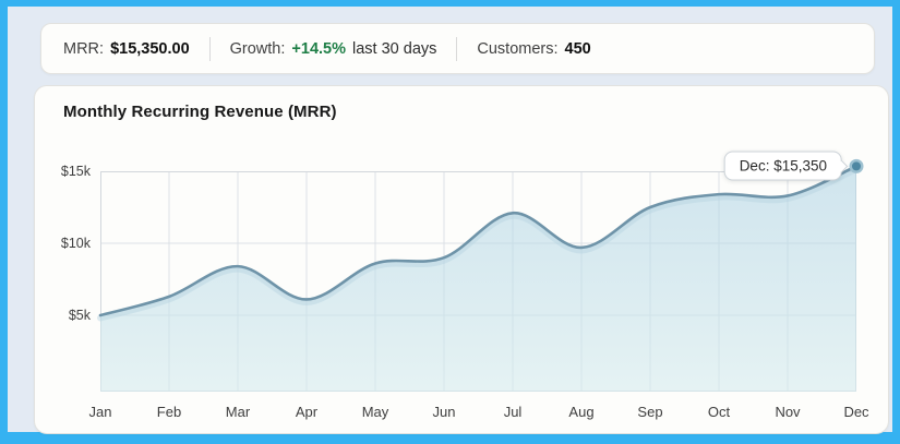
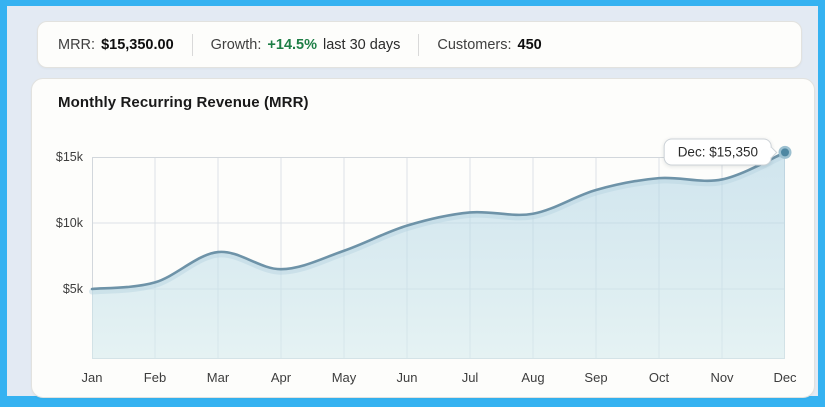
Feb: $6.3k -> $5.5k
Mar: $8.4k -> $7.8k
Apr: $6.1k -> $6.5k
May: $8.6k -> $7.9k
Jun: $9.0k -> $9.8k
Jul: $12.1k -> $10.8k
Aug: $9.7k -> $10.7k
